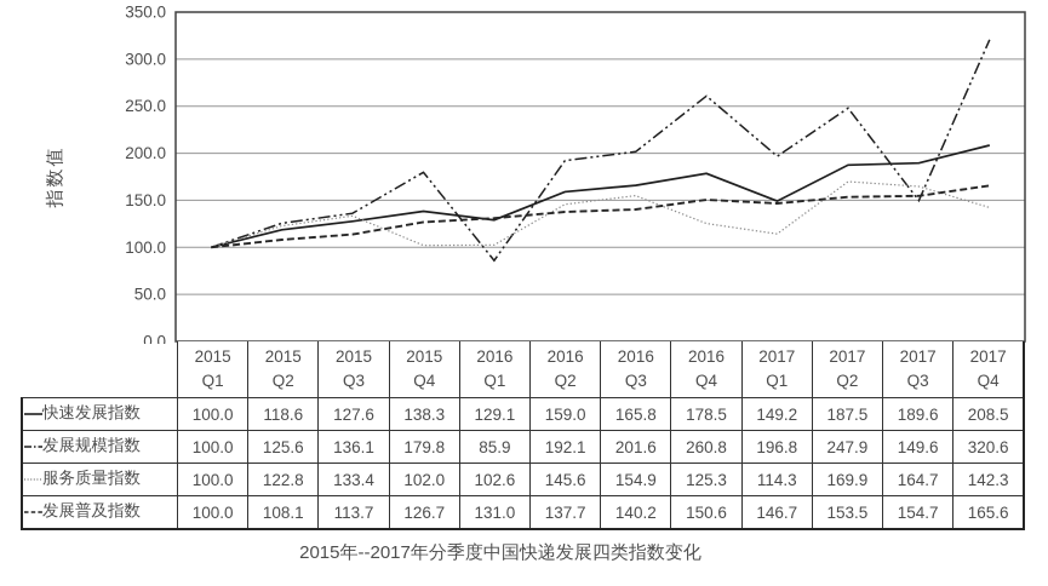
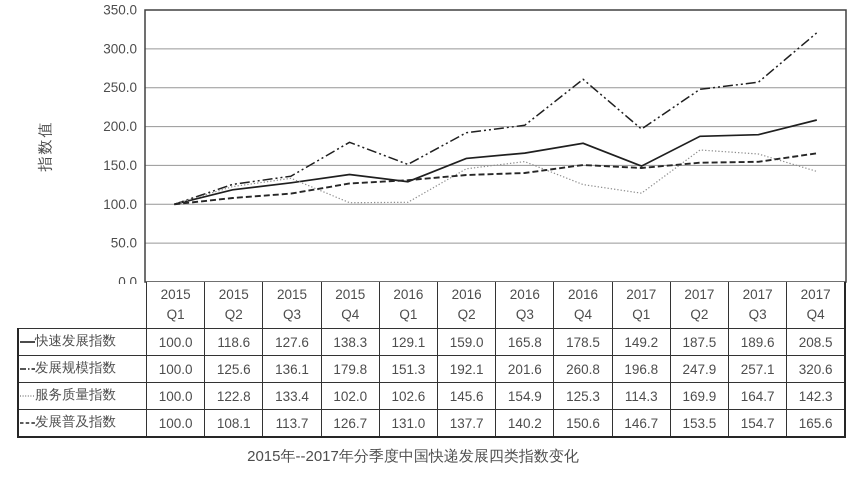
发展规模指数/2016 Q1: 85.9 -> 151.3
发展规模指数/2017 Q3: 149.6 -> 257.1
